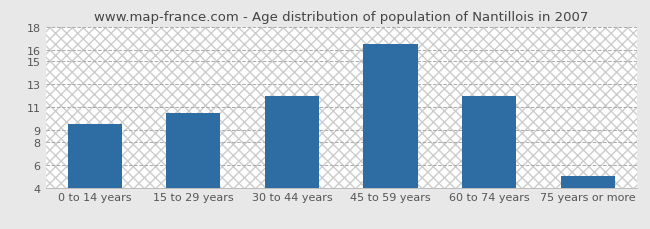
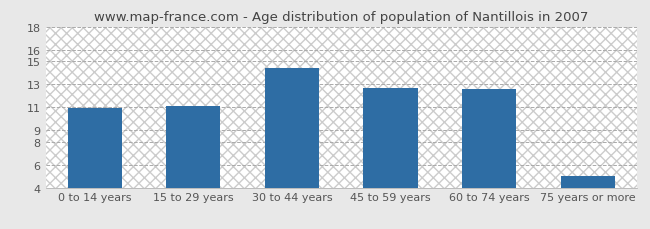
0 to 14 years: 9.5 -> 10.9
15 to 29 years: 10.5 -> 11.1
30 to 44 years: 12.0 -> 14.4
45 to 59 years: 16.5 -> 12.7
60 to 74 years: 12.0 -> 12.6
